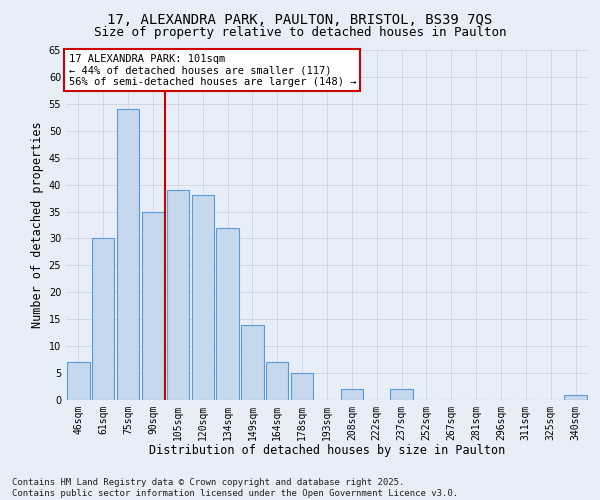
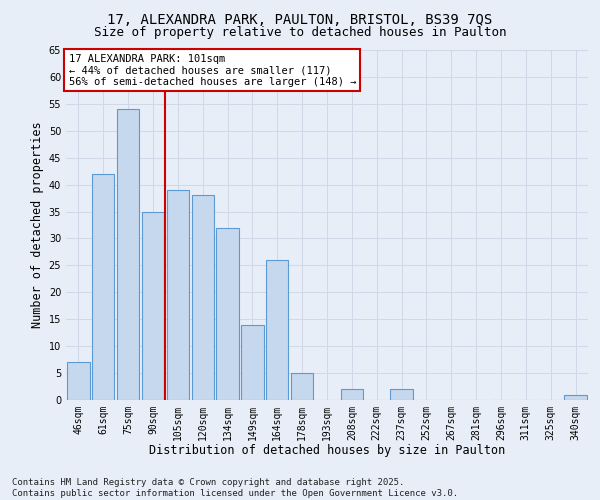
61sqm: 30 -> 42
164sqm: 7 -> 26
